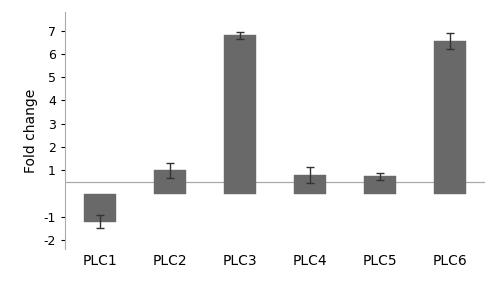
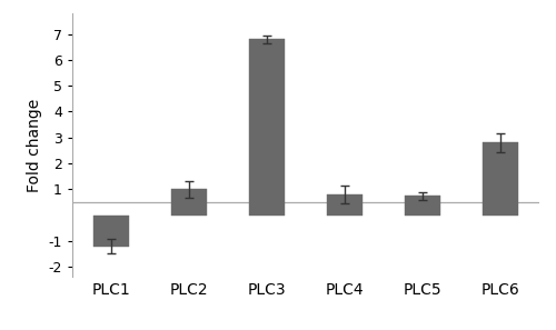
PLC6: 6.55 -> 2.80
